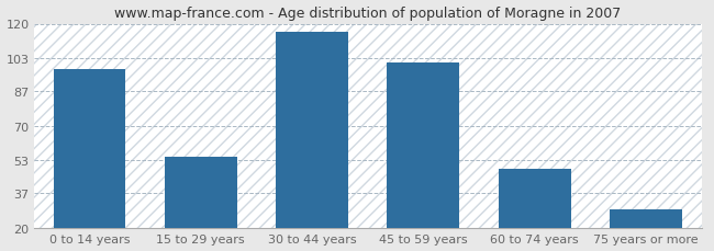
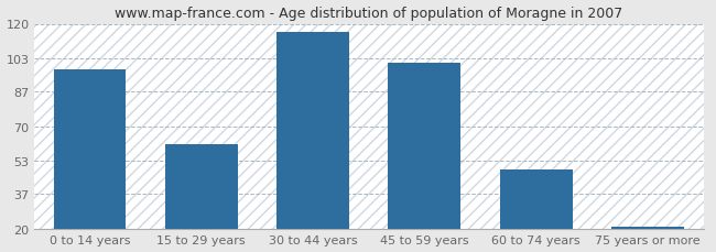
15 to 29 years: 55 -> 61
75 years or more: 29 -> 21
